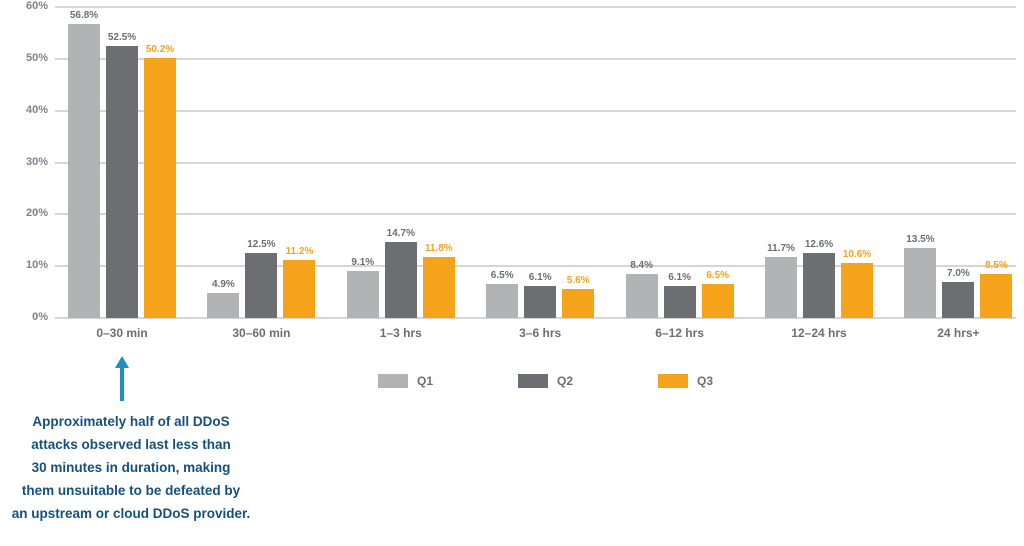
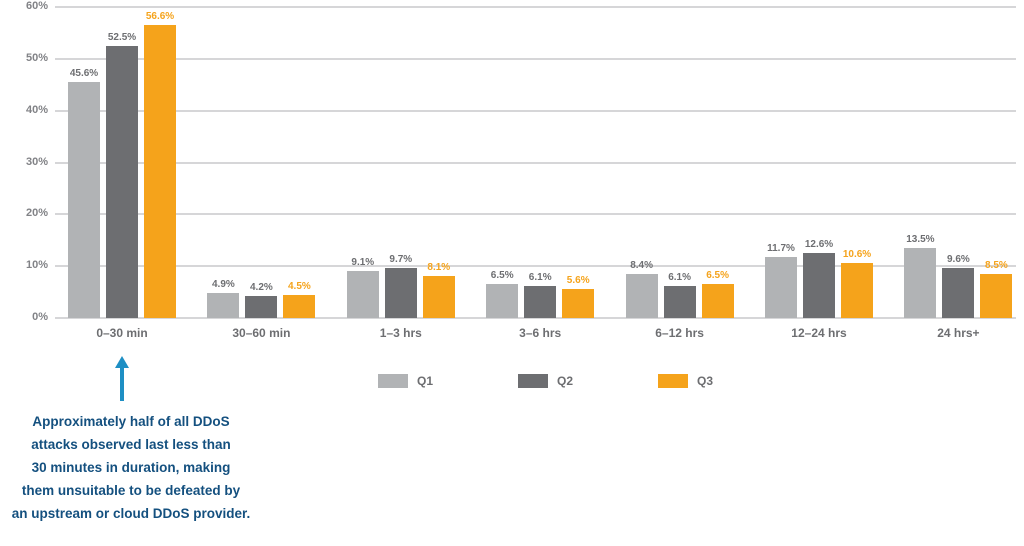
Q1/0–30 min: 56.8% -> 45.6%
Q3/0–30 min: 50.2% -> 56.6%
Q2/30–60 min: 12.5% -> 4.2%
Q3/30–60 min: 11.2% -> 4.5%
Q2/1–3 hrs: 14.7% -> 9.7%
Q3/1–3 hrs: 11.8% -> 8.1%
Q2/24 hrs+: 7.0% -> 9.6%
